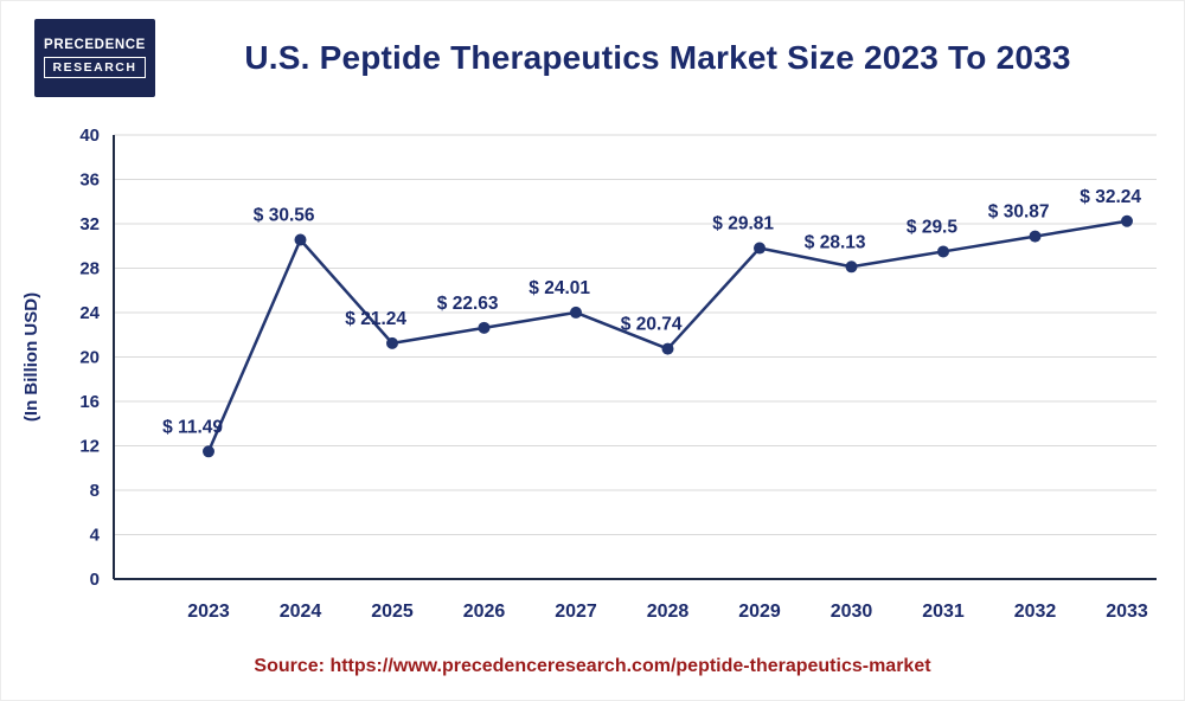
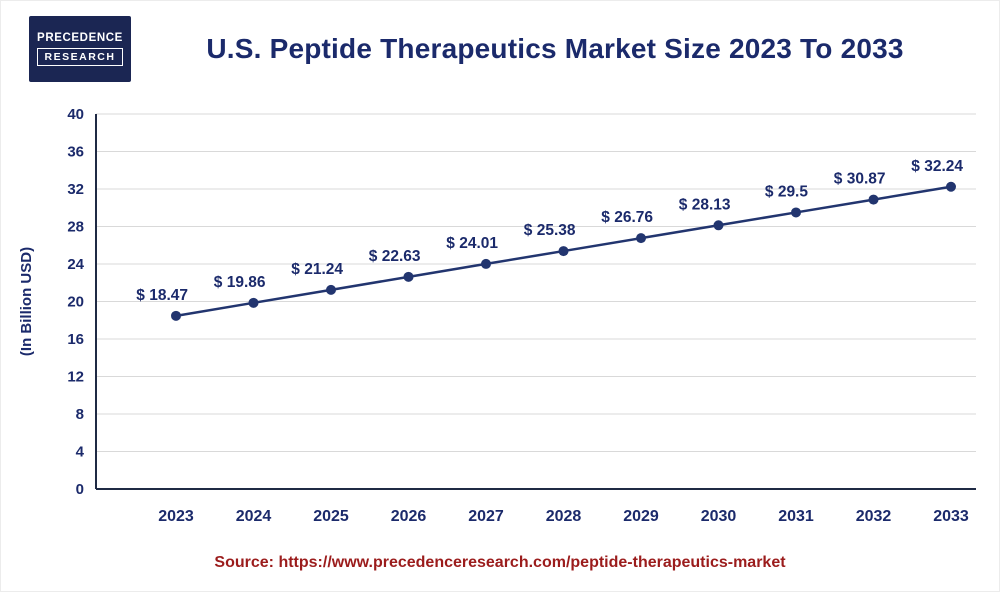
2023: 11.49 -> 18.47
2024: 30.56 -> 19.86
2028: 20.74 -> 25.38
2029: 29.81 -> 26.76
